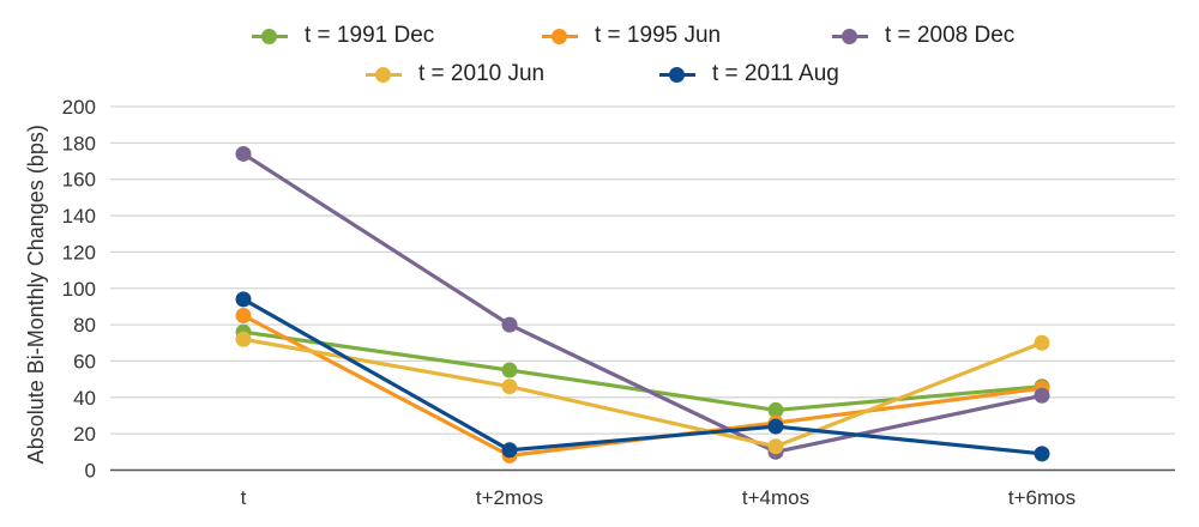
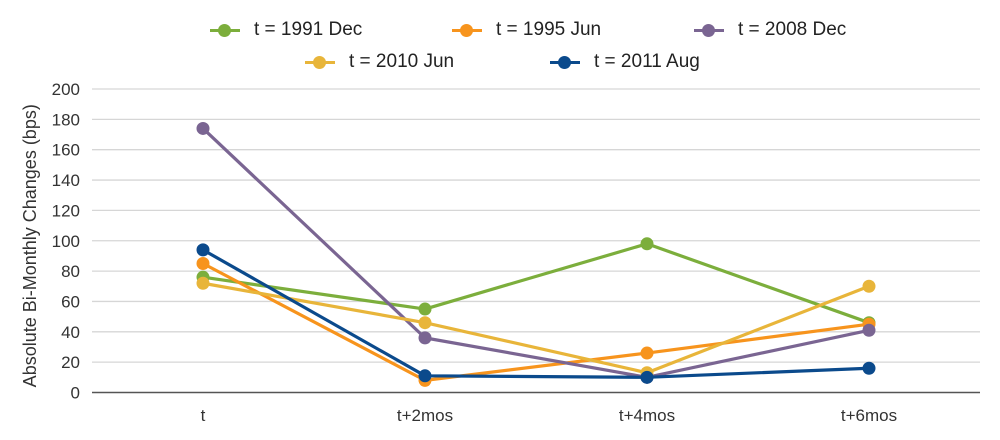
t = 2008 Dec/t+2mos: 80 -> 36
t = 1991 Dec/t+4mos: 33 -> 98
t = 2011 Aug/t+4mos: 24 -> 10
t = 2011 Aug/t+6mos: 9 -> 16
